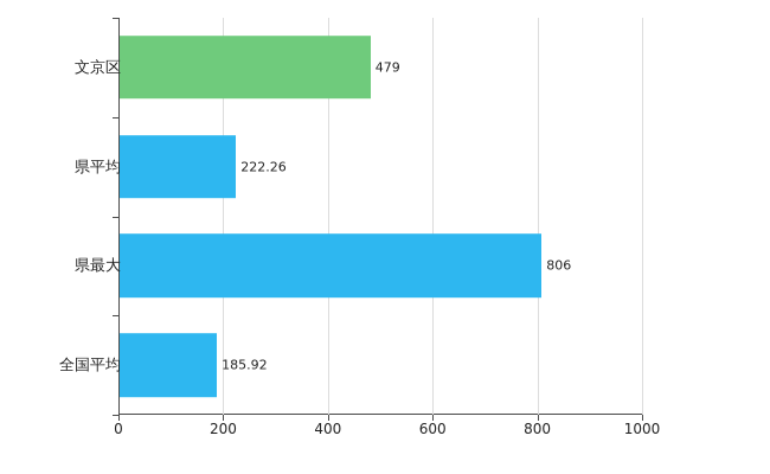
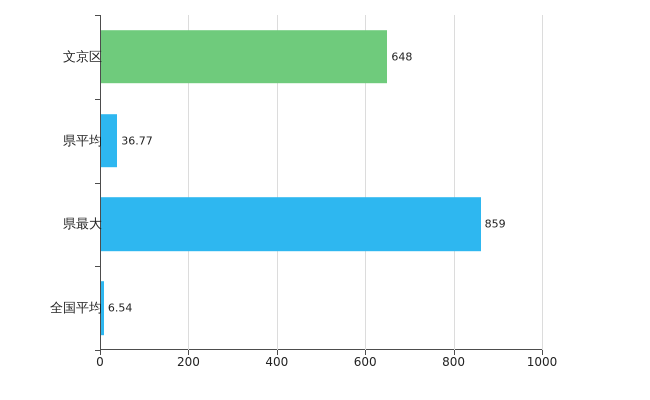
文京区: 479 -> 648
県平均: 222.26 -> 36.77
県最大: 806 -> 859
全国平均: 185.92 -> 6.54
